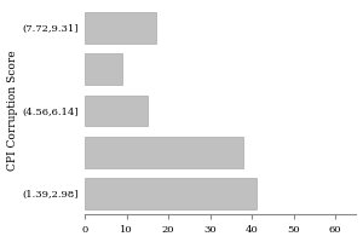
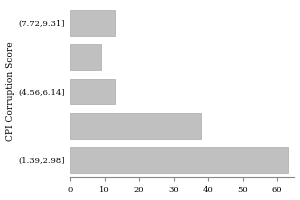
(7.72,9.31]: 17 -> 13
(4.56,6.14]: 15 -> 13
(1.39,2.98]: 41 -> 63
